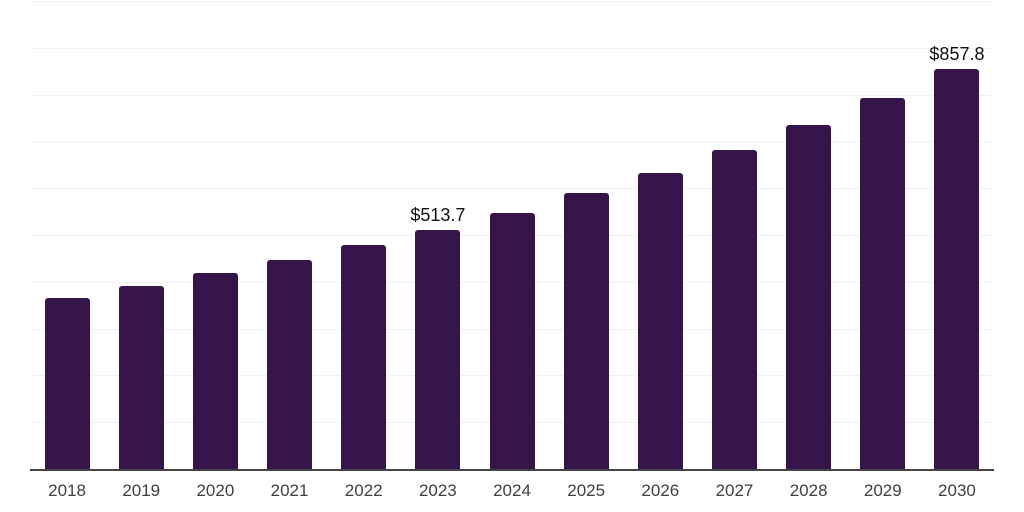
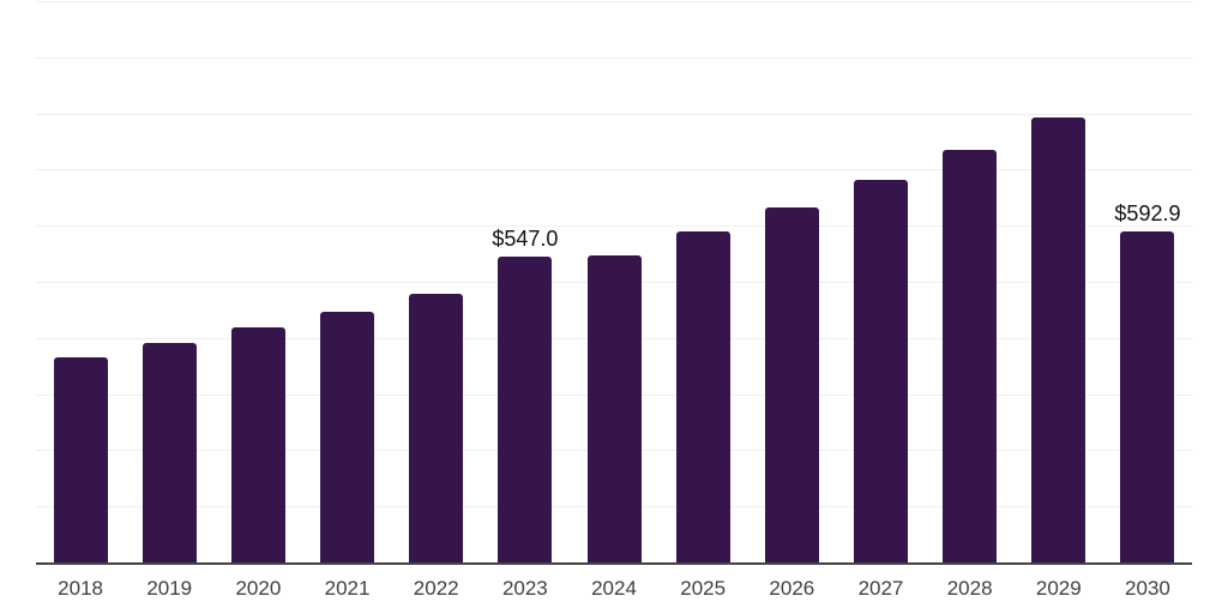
2023: $513.7 -> $547.0
2030: $857.8 -> $592.9
